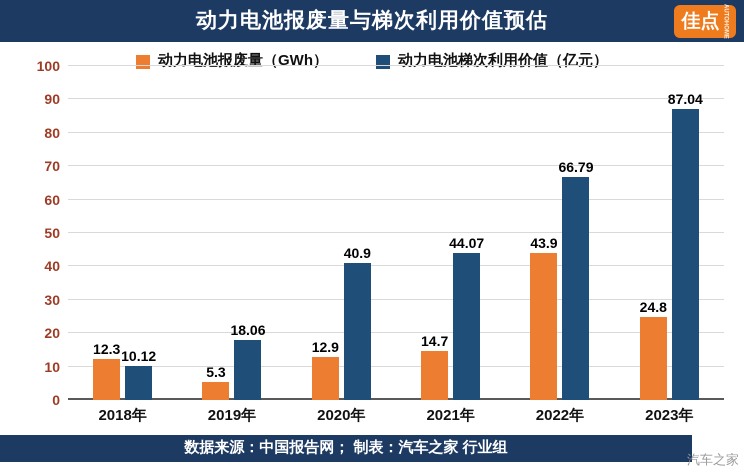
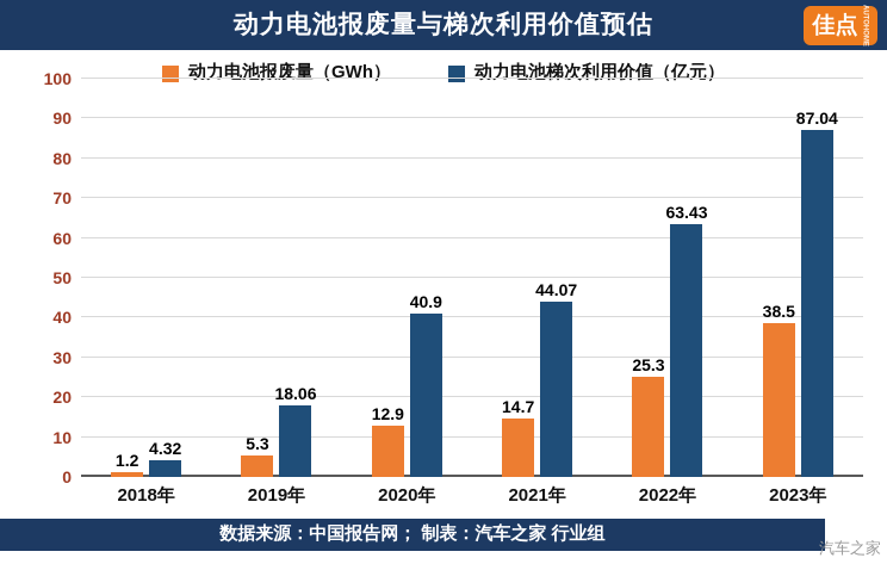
动力电池报废量（GWh）/2018年: 12.3 -> 1.2
动力电池梯次利用价值（亿元）/2018年: 10.12 -> 4.32
动力电池报废量（GWh）/2022年: 43.9 -> 25.3
动力电池梯次利用价值（亿元）/2022年: 66.79 -> 63.43
动力电池报废量（GWh）/2023年: 24.8 -> 38.5
